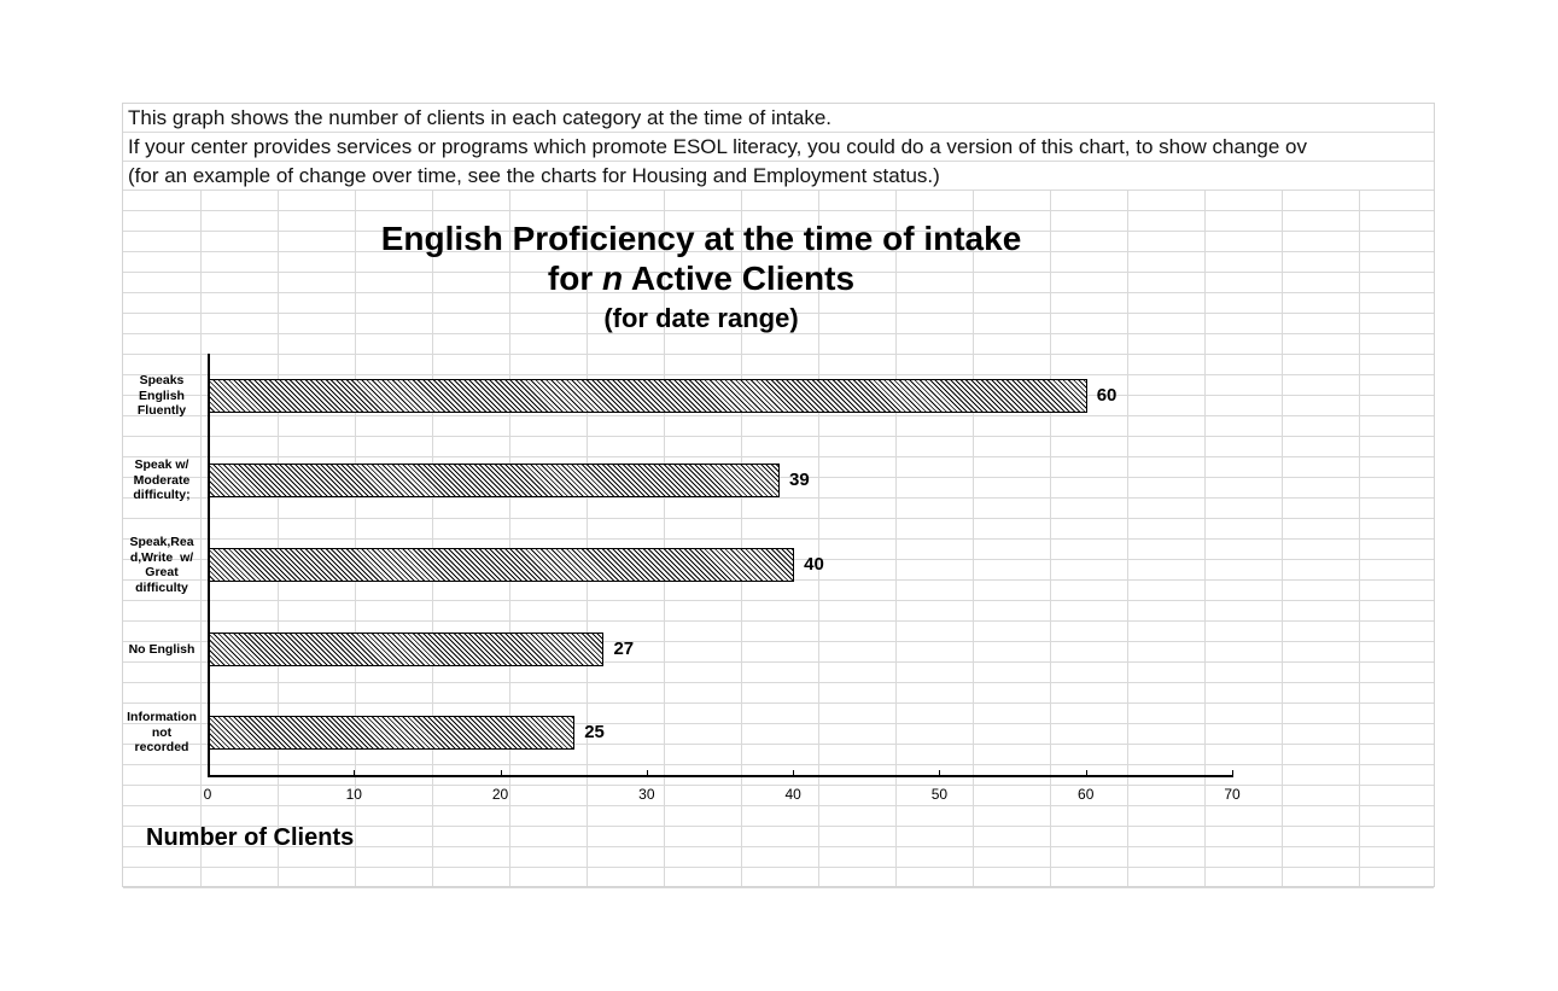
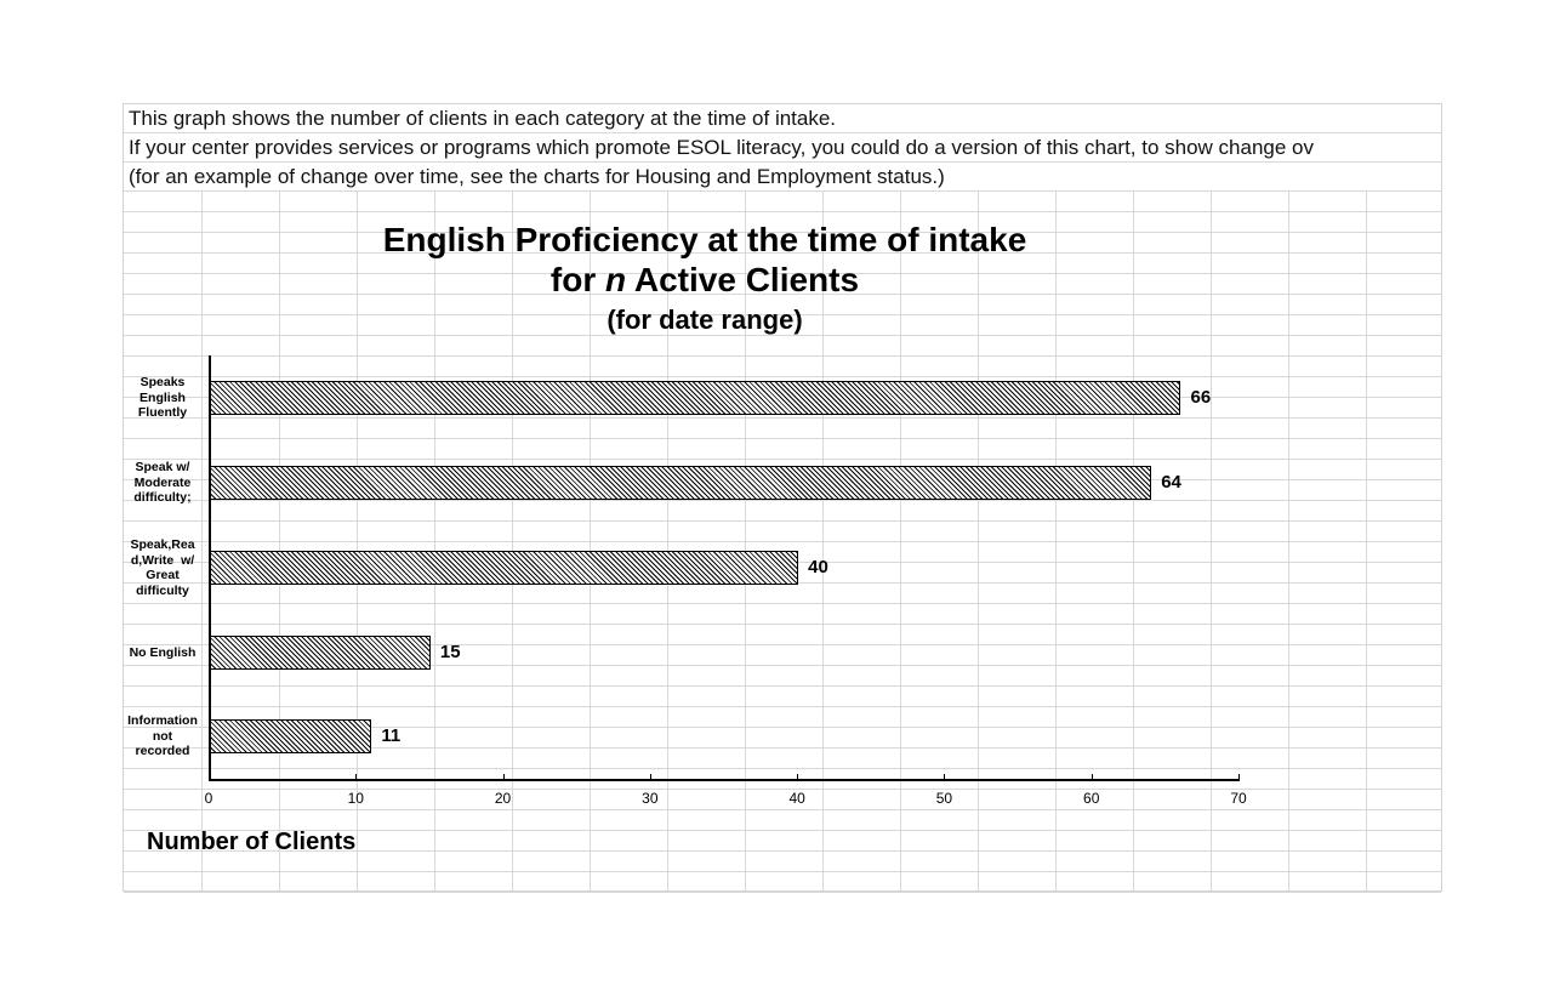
Speaks English Fluently: 60 -> 66
Speak w/ Moderate difficulty;: 39 -> 64
No English: 27 -> 15
Information not recorded: 25 -> 11
